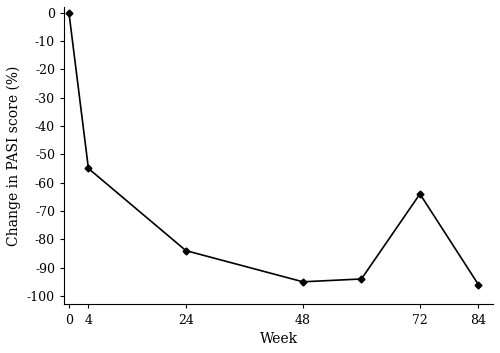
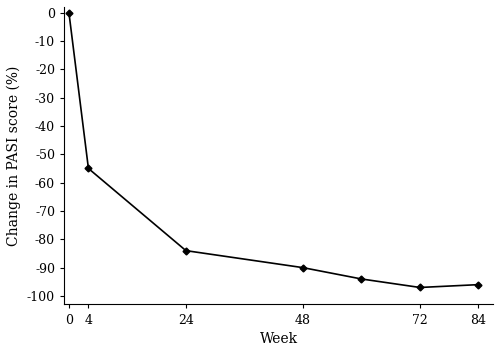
48: -95 -> -90
72: -64 -> -97
